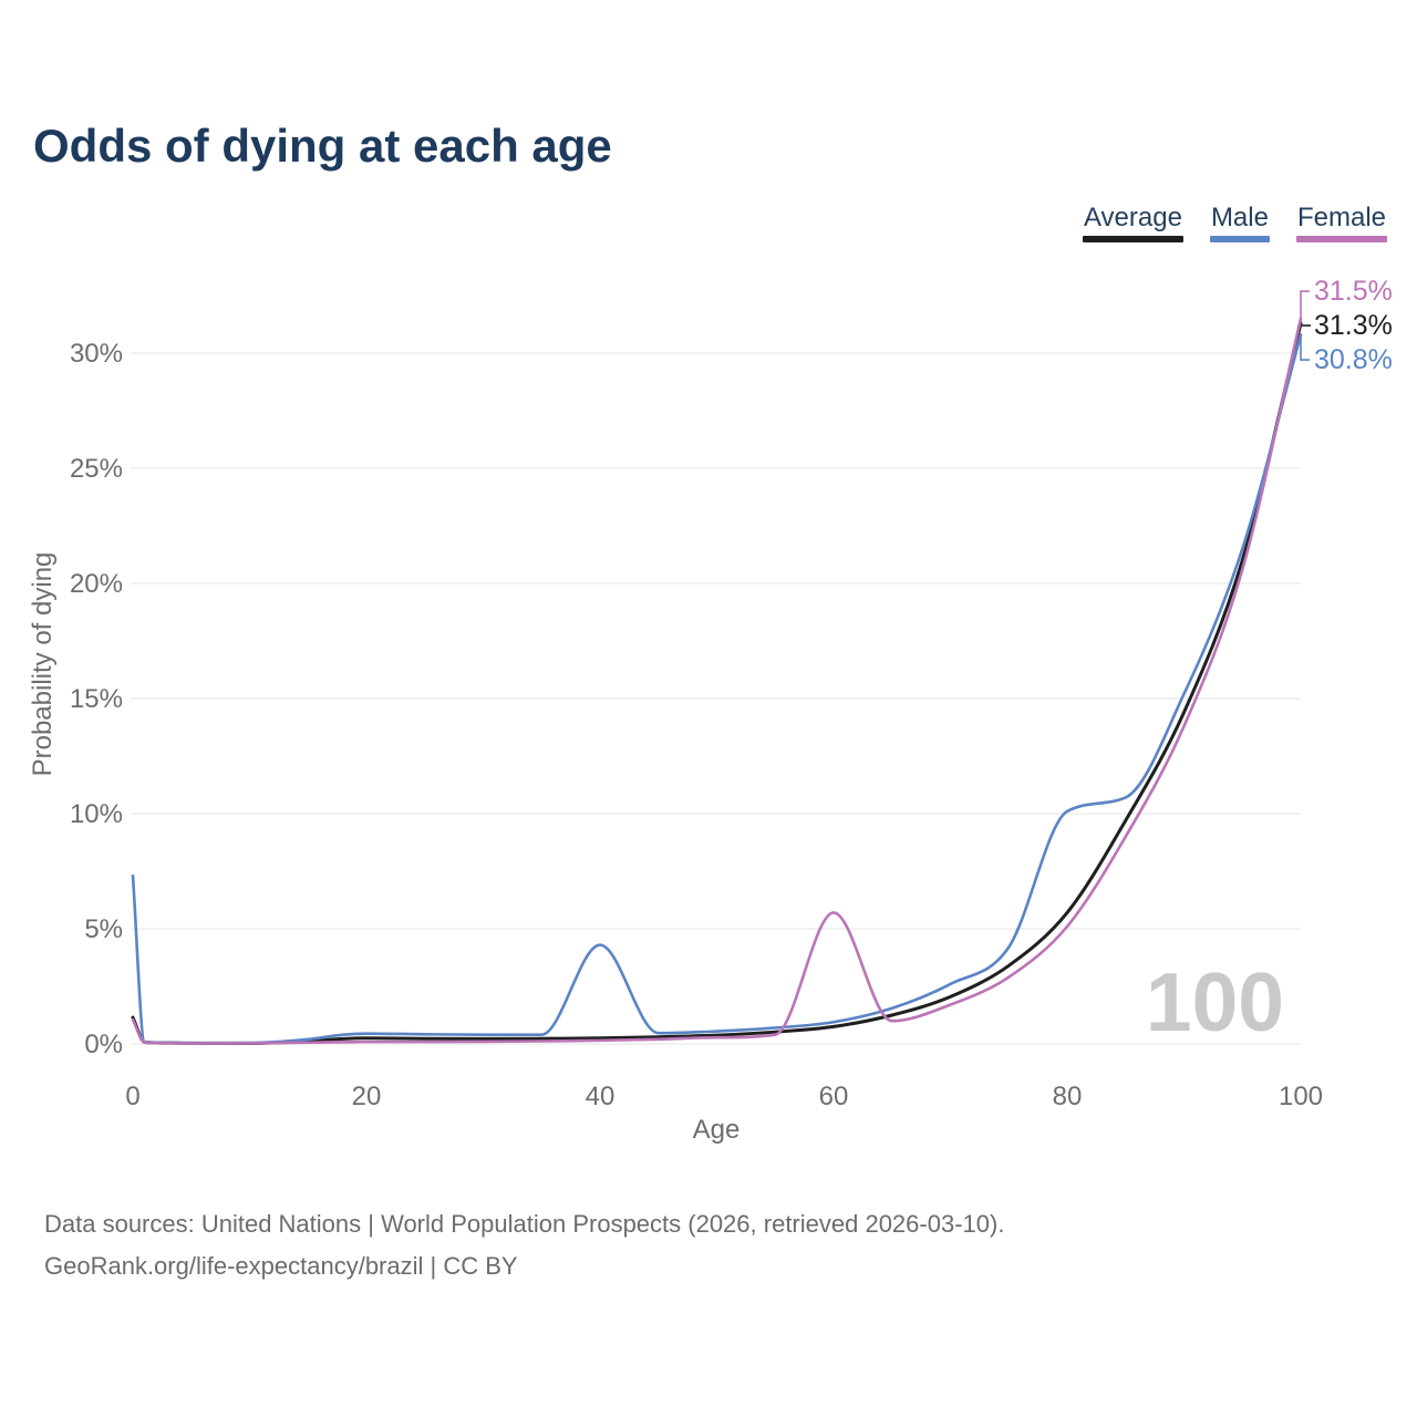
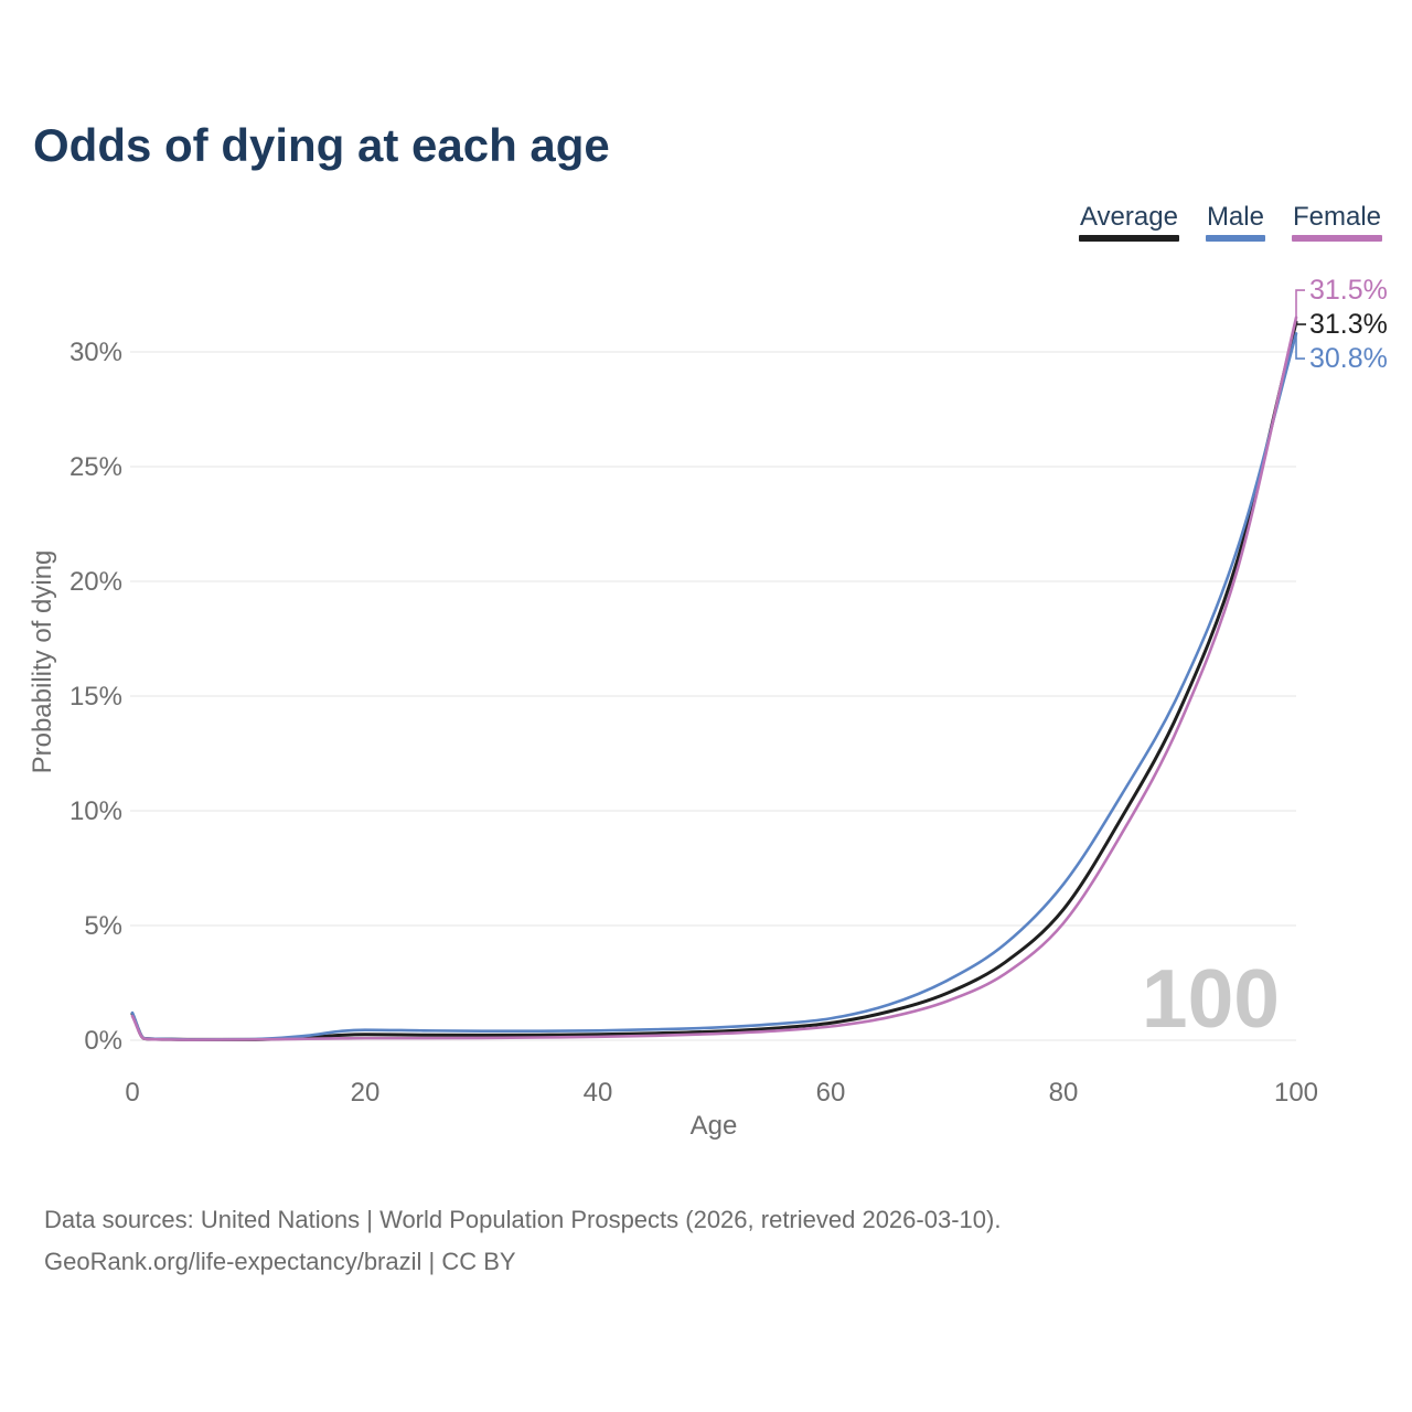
Male/0: 7.3% -> 1.2%
Male/40: 4.3% -> 0.4%
Female/60: 5.7% -> 0.6%
Male/80: 10.1% -> 6.8%
